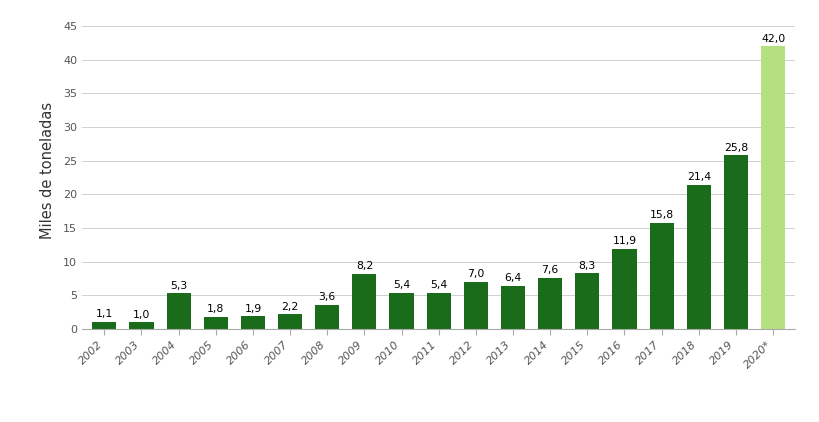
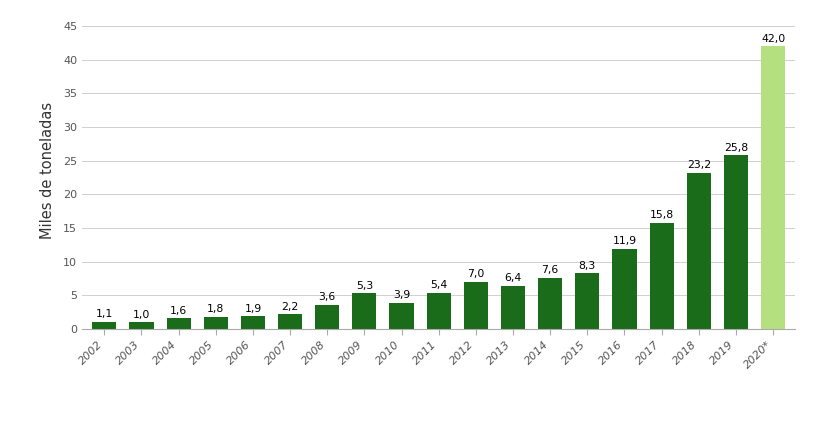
2004: 5,3 -> 1,6
2009: 8,2 -> 5,3
2010: 5,4 -> 3,9
2018: 21,4 -> 23,2
